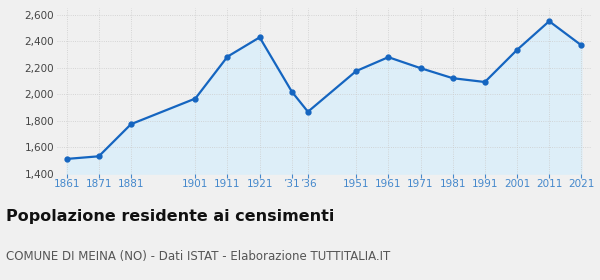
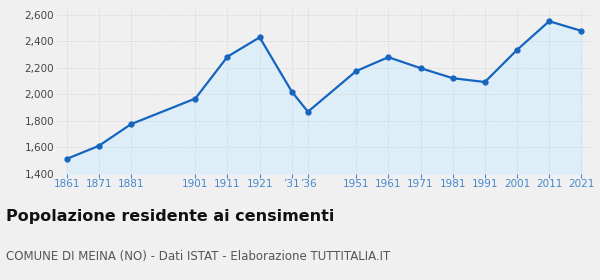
1871: 1,530 -> 1,610
2021: 2,370 -> 2,480
